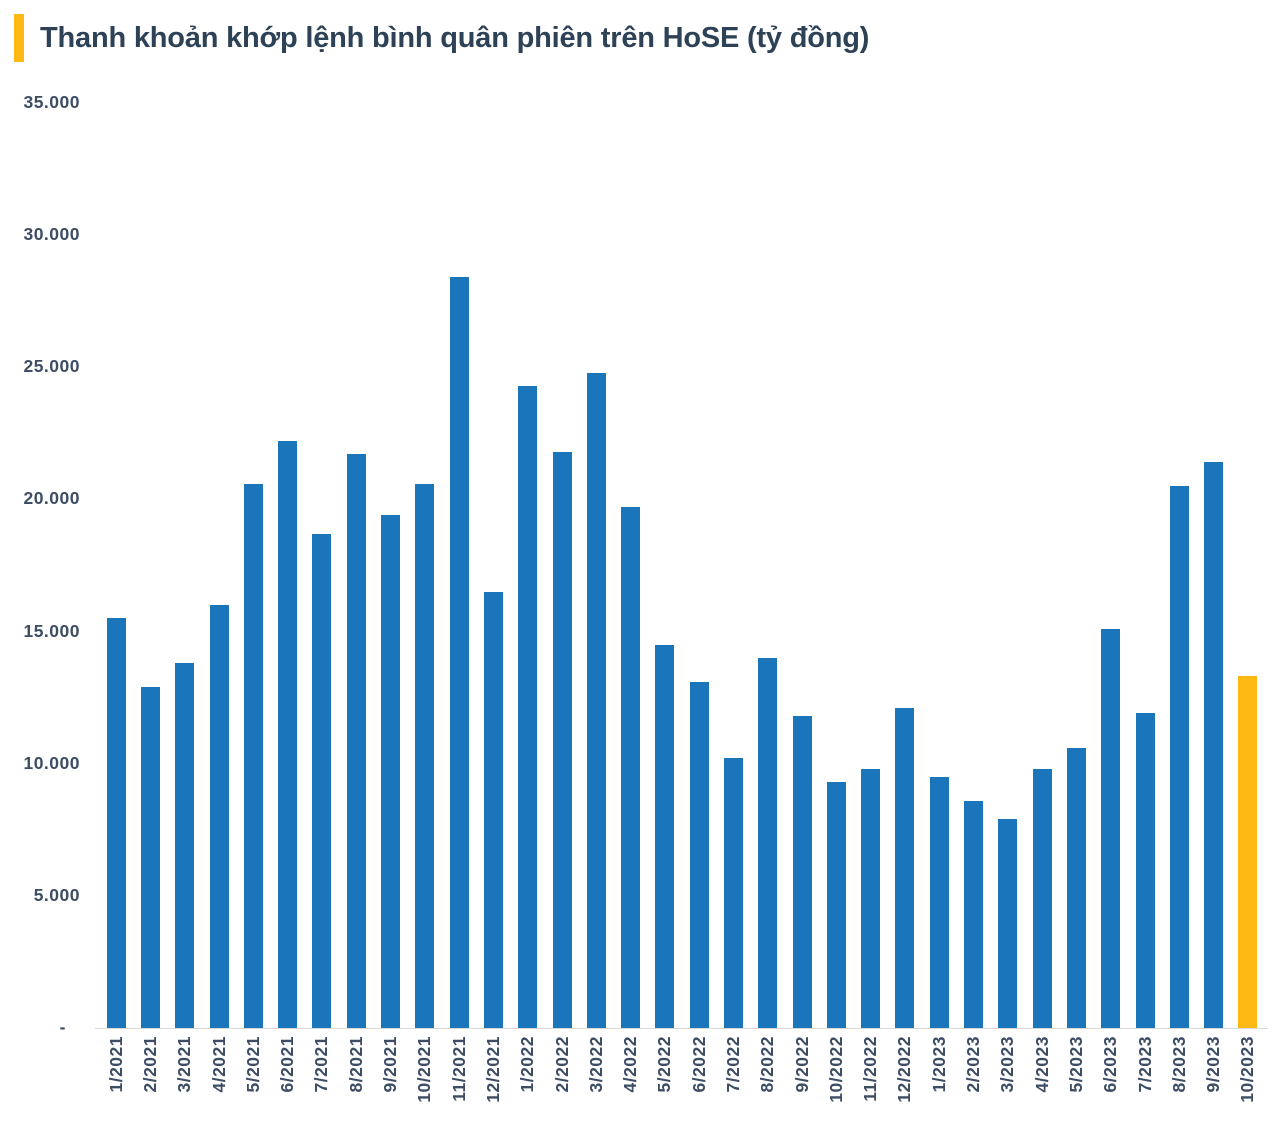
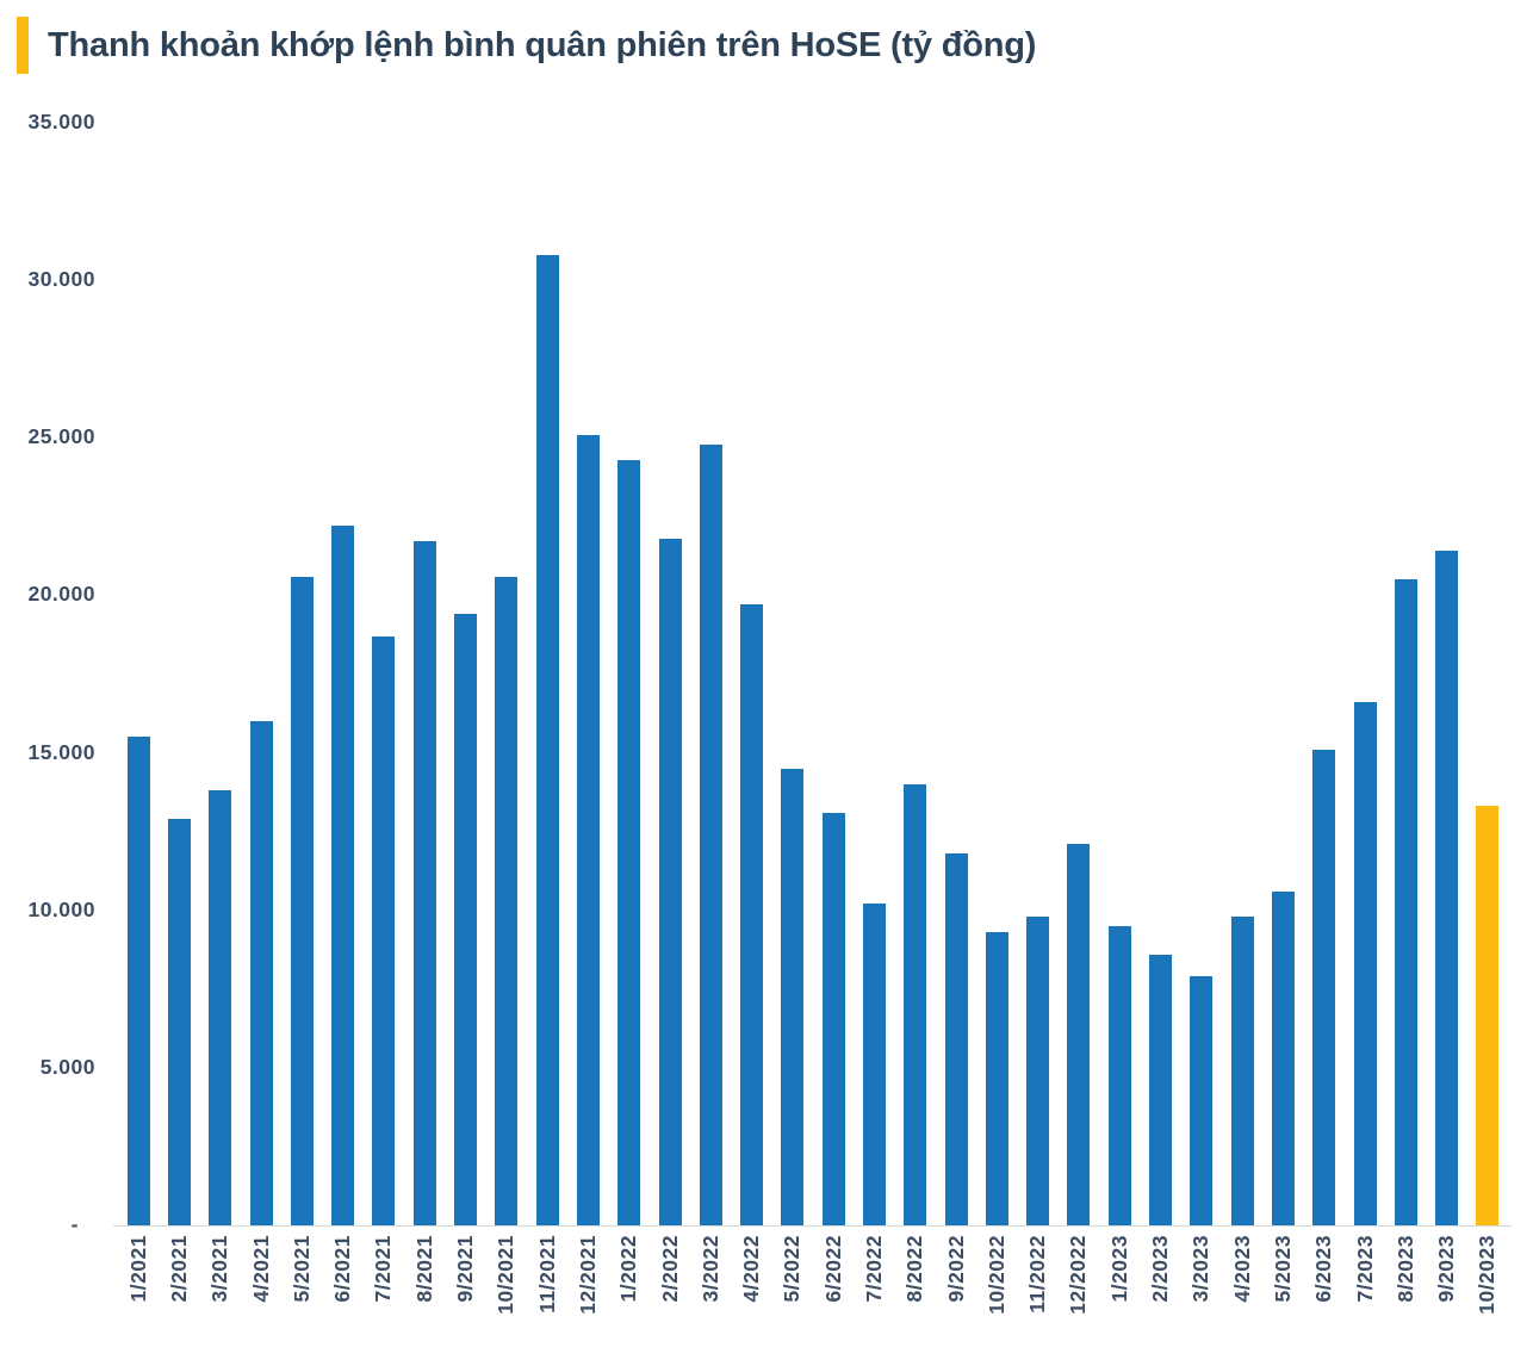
11/2021: 28400 -> 30800
12/2021: 16500 -> 25100
7/2023: 11900 -> 16600
